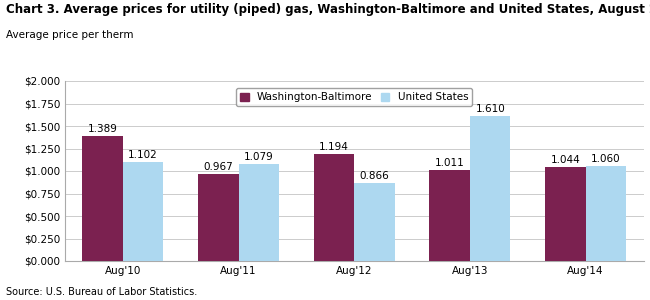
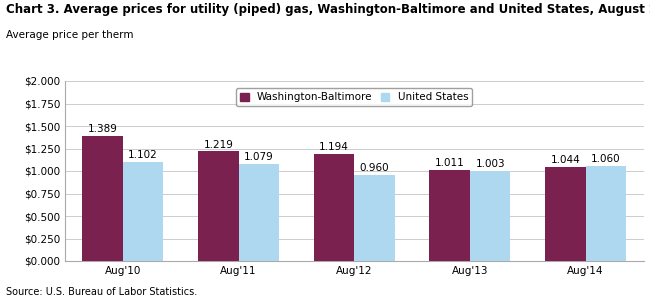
Washington-Baltimore/Aug'11: 0.967 -> 1.219
United States/Aug'12: 0.866 -> 0.960
United States/Aug'13: 1.610 -> 1.003
